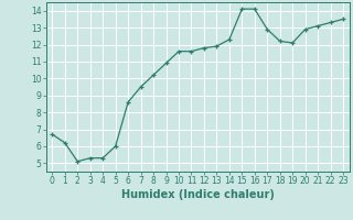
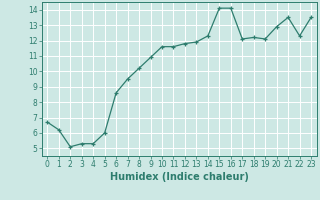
17: 12.9 -> 12.1
21: 13.1 -> 13.5
22: 13.3 -> 12.3
